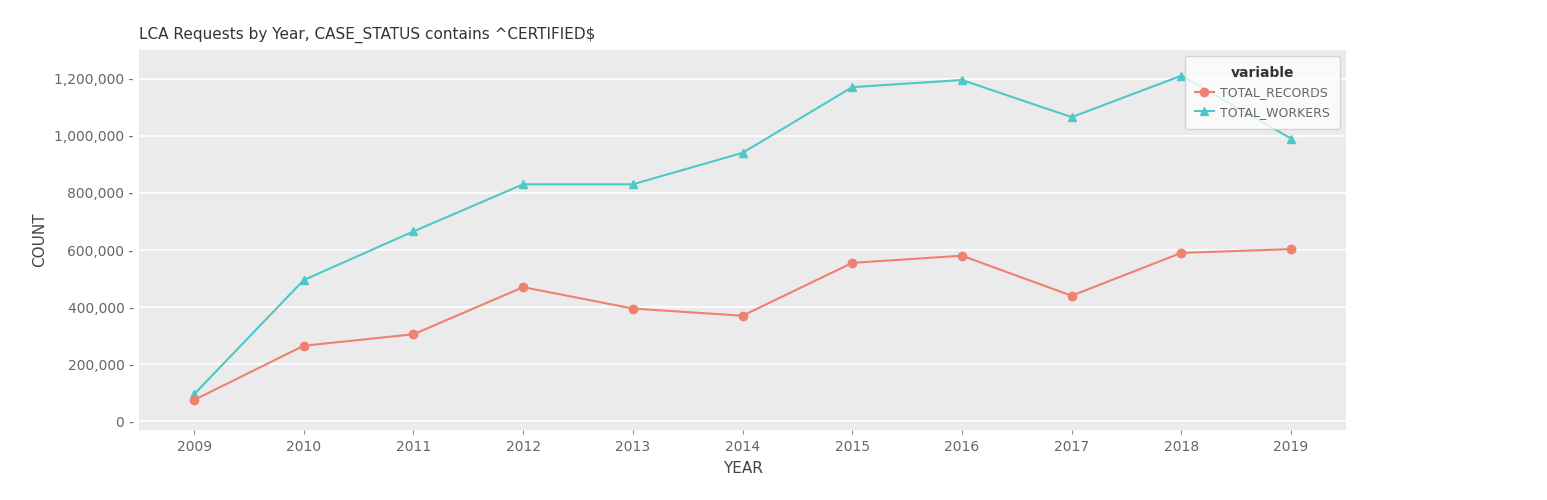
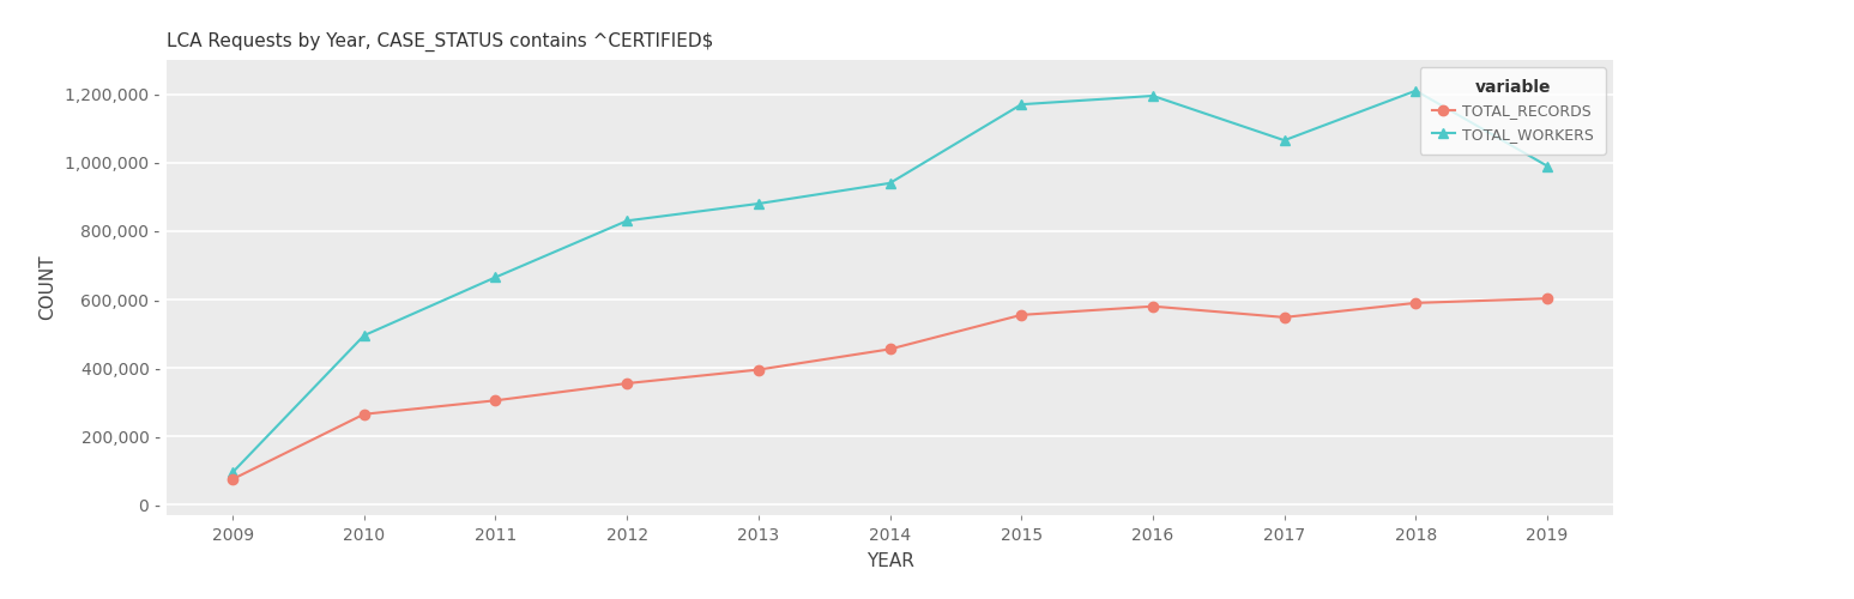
TOTAL_RECORDS/2012: 470,000 - -> 355,000 -
TOTAL_WORKERS/2013: 830,000 - -> 880,000 -
TOTAL_RECORDS/2014: 370,000 - -> 455,000 -
TOTAL_RECORDS/2017: 440,000 - -> 548,000 -
